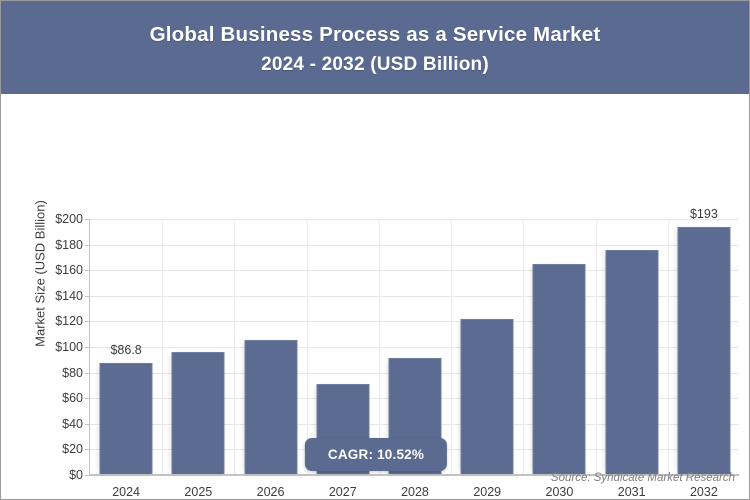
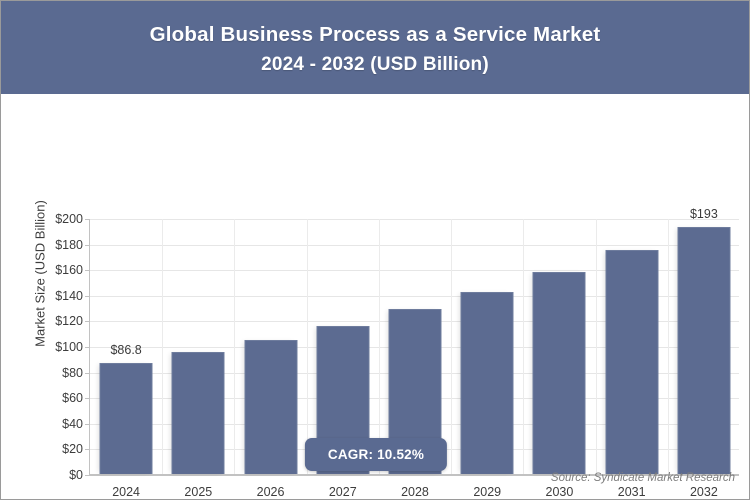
2027: $70 -> $116
2028: $91 -> $129
2029: $121 -> $142
2030: $164 -> $158
